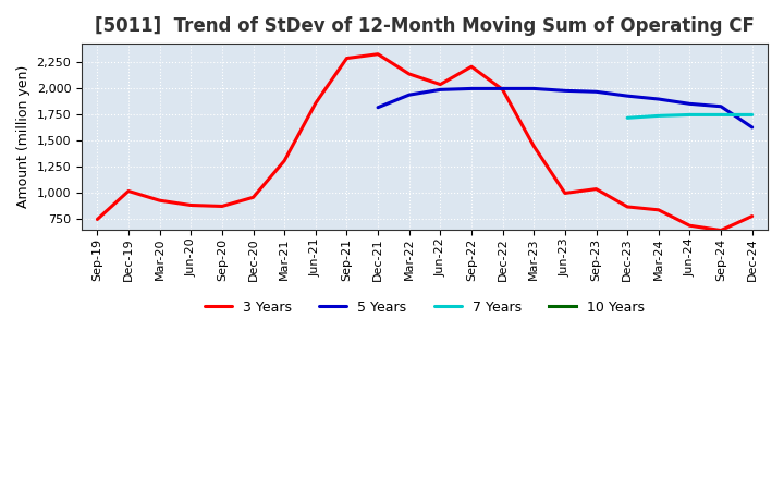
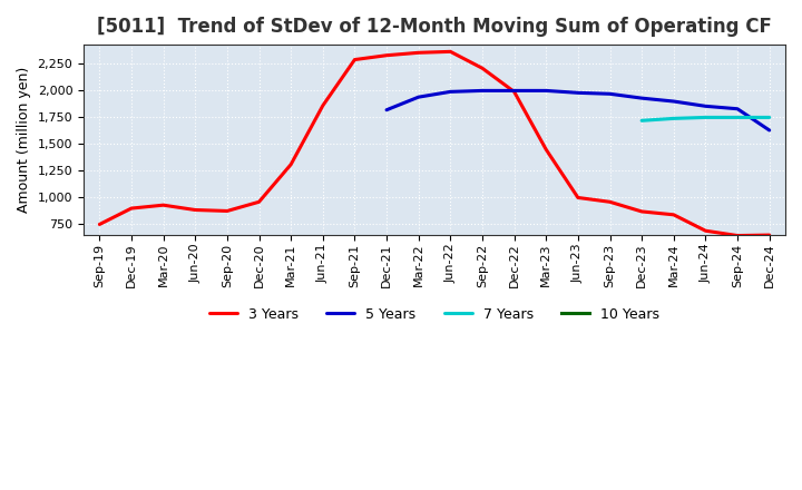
3 Years/Dec-19: 1,020 -> 900
3 Years/Mar-22: 2,140 -> 2,360
3 Years/Jun-22: 2,040 -> 2,360
3 Years/Sep-23: 1,040 -> 960
3 Years/Dec-24: 780 -> 650
